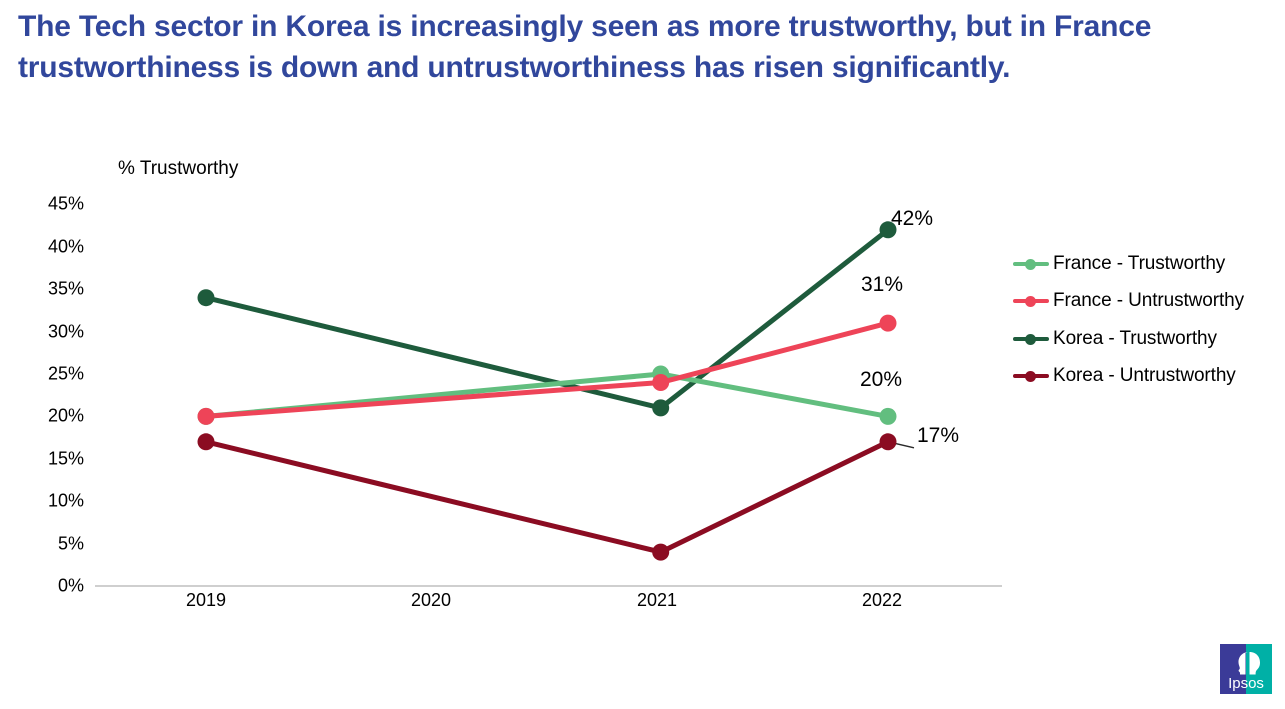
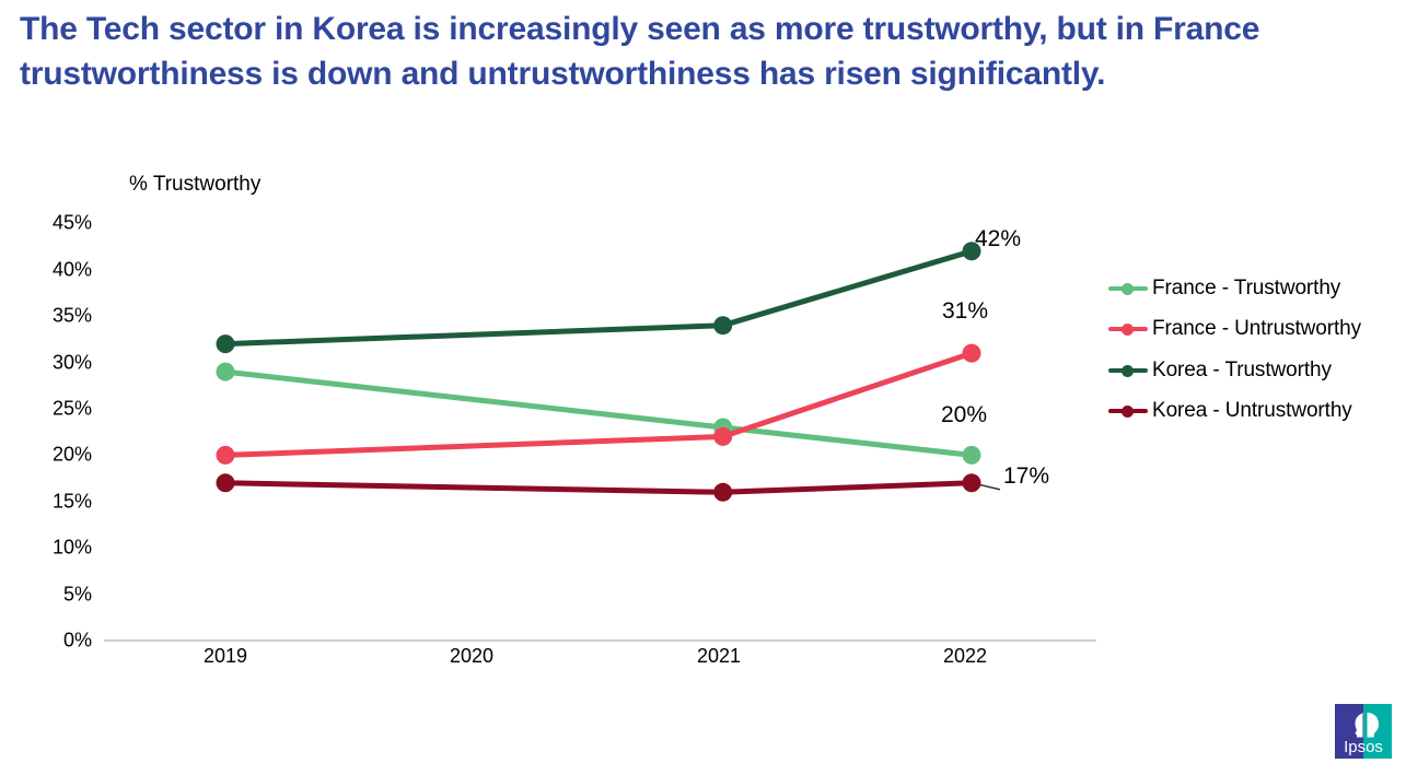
France - Trustworthy/2019: 20% -> 29%
Korea - Trustworthy/2019: 34% -> 32%
France - Trustworthy/2021: 25% -> 23%
France - Untrustworthy/2021: 24% -> 22%
Korea - Trustworthy/2021: 21% -> 34%
Korea - Untrustworthy/2021: 4% -> 16%
